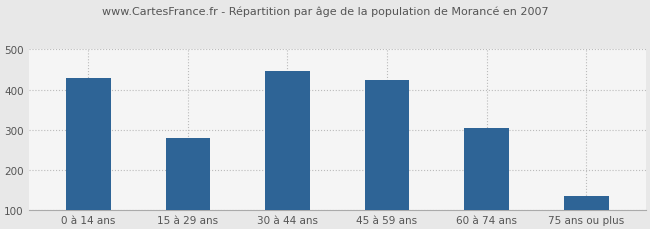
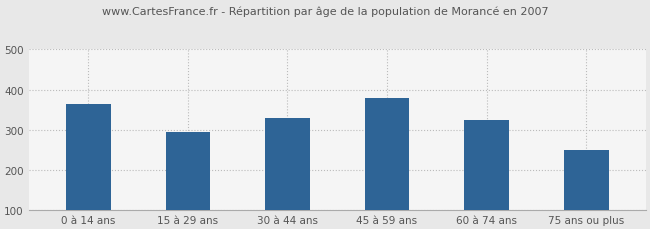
0 à 14 ans: 430 -> 365
15 à 29 ans: 280 -> 295
30 à 44 ans: 447 -> 330
45 à 59 ans: 424 -> 380
60 à 74 ans: 303 -> 325
75 ans ou plus: 136 -> 250
